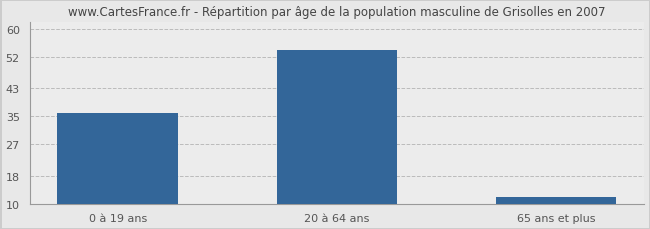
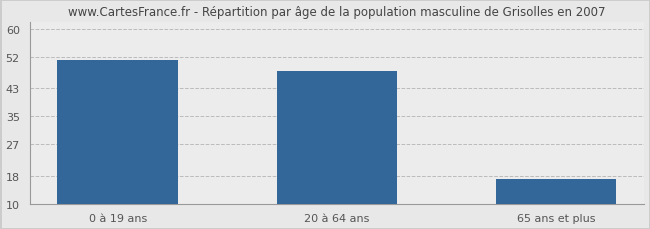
0 à 19 ans: 36 -> 51
20 à 64 ans: 54 -> 48
65 ans et plus: 12 -> 17
